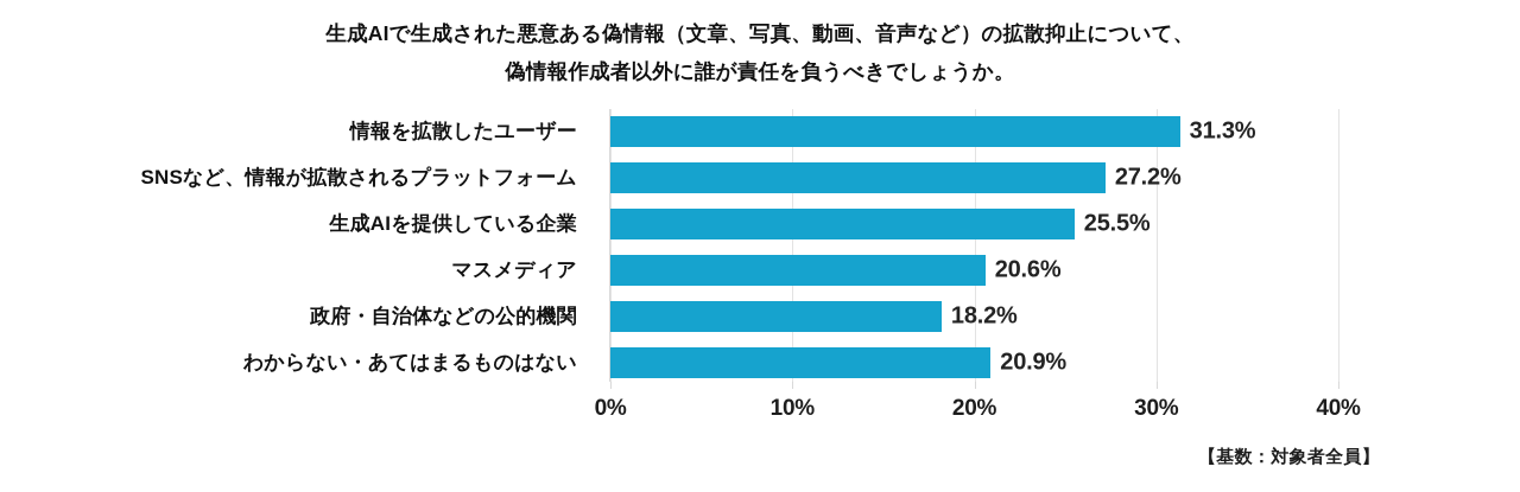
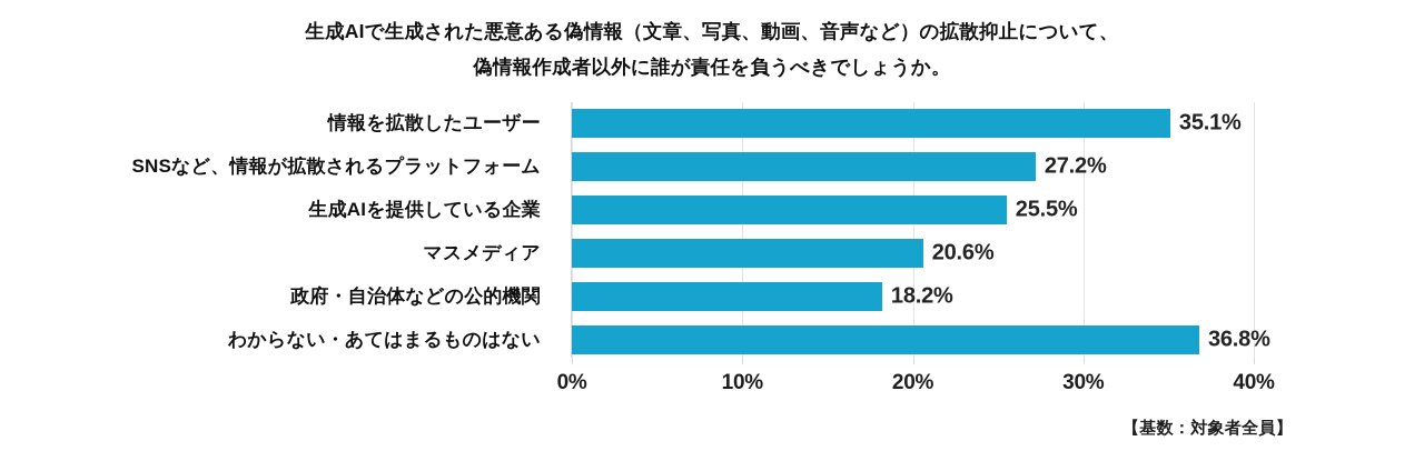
情報を拡散したユーザー: 31.3% -> 35.1%
わからない・あてはまるものはない: 20.9% -> 36.8%
